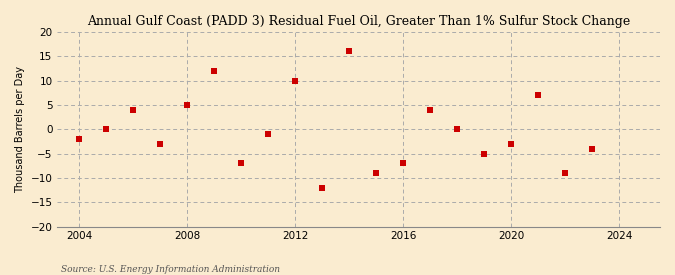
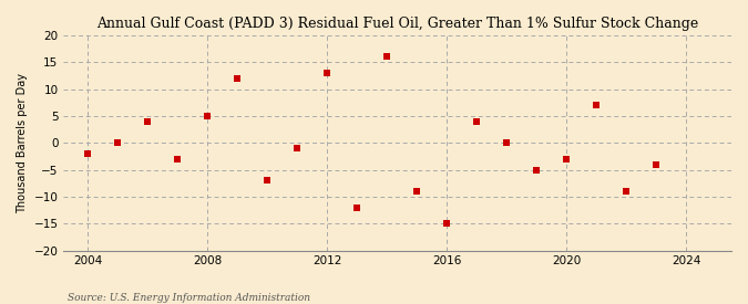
2012: 10 -> 13
2016: -7 -> -15
